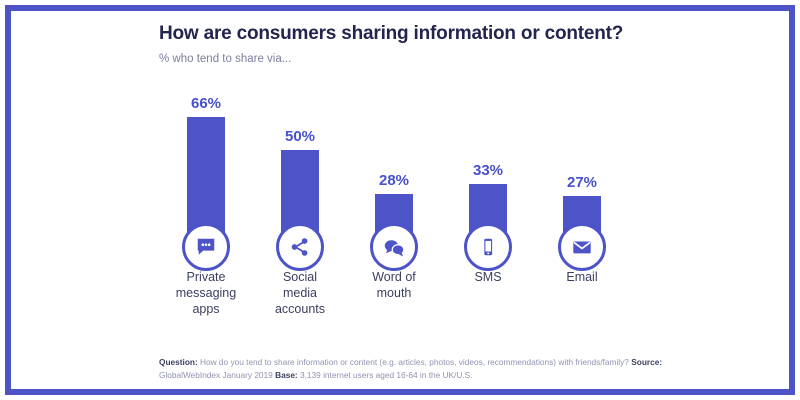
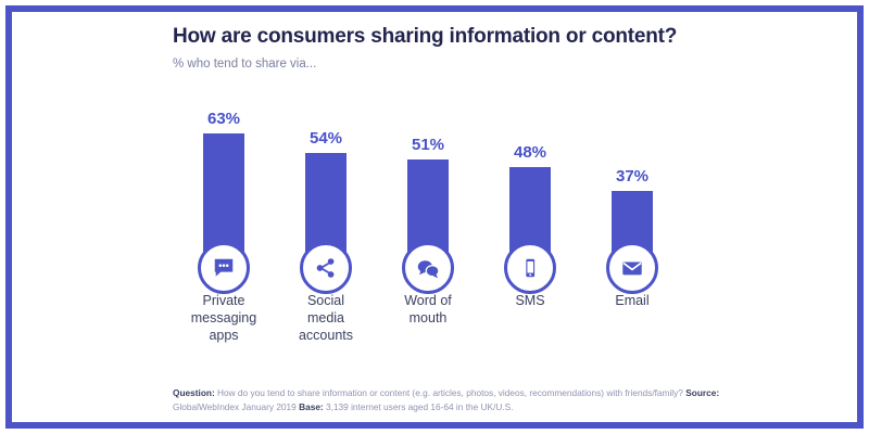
Private messaging apps: 66% -> 63%
Social media accounts: 50% -> 54%
Word of mouth: 28% -> 51%
SMS: 33% -> 48%
Email: 27% -> 37%
